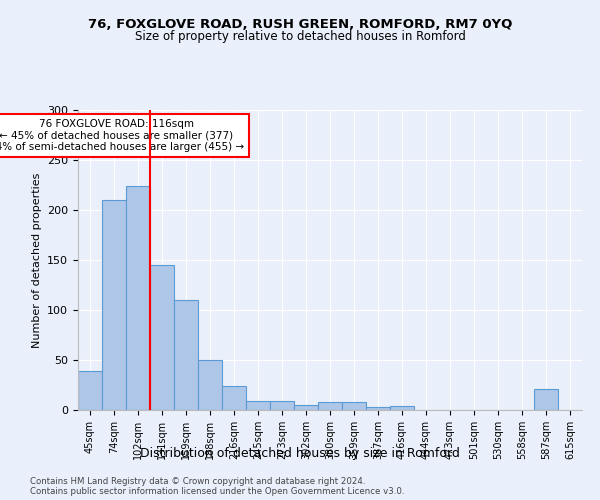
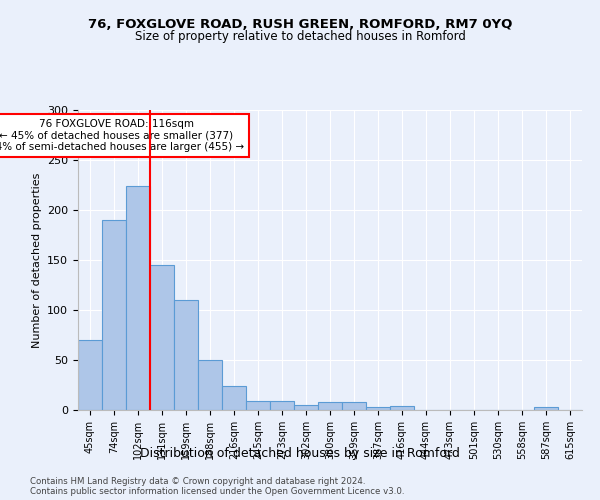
45sqm: 39 -> 70
74sqm: 210 -> 190
587sqm: 21 -> 3
